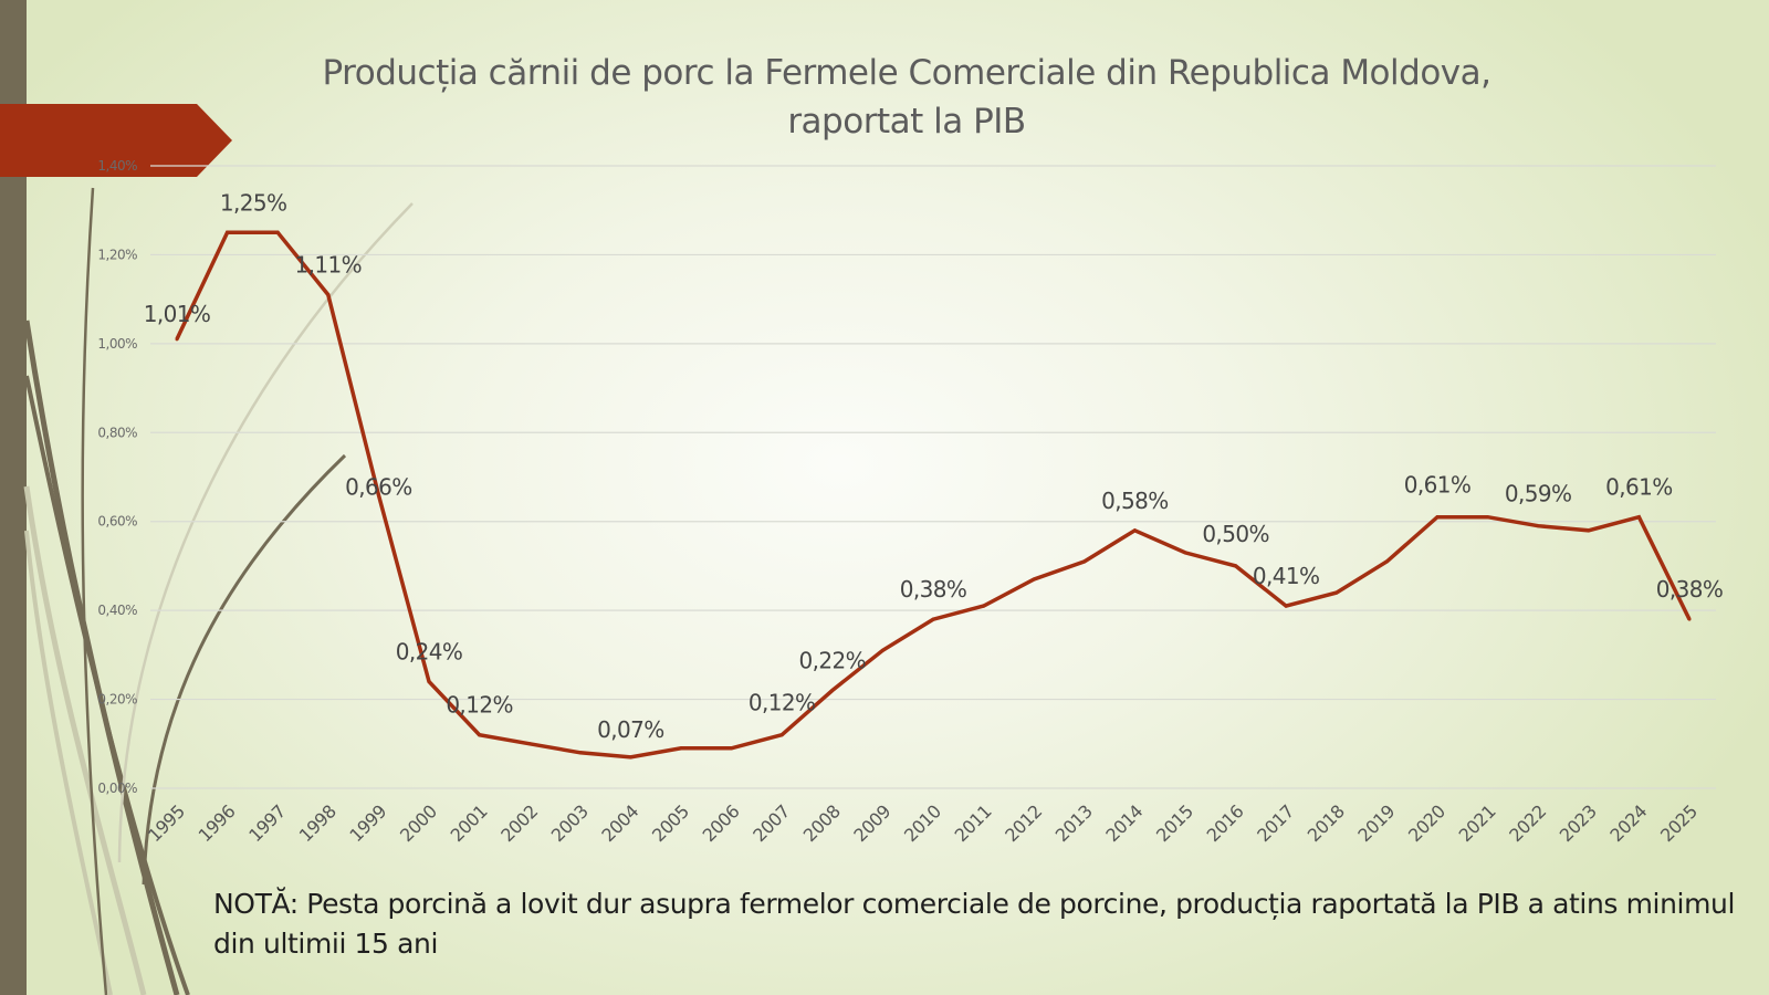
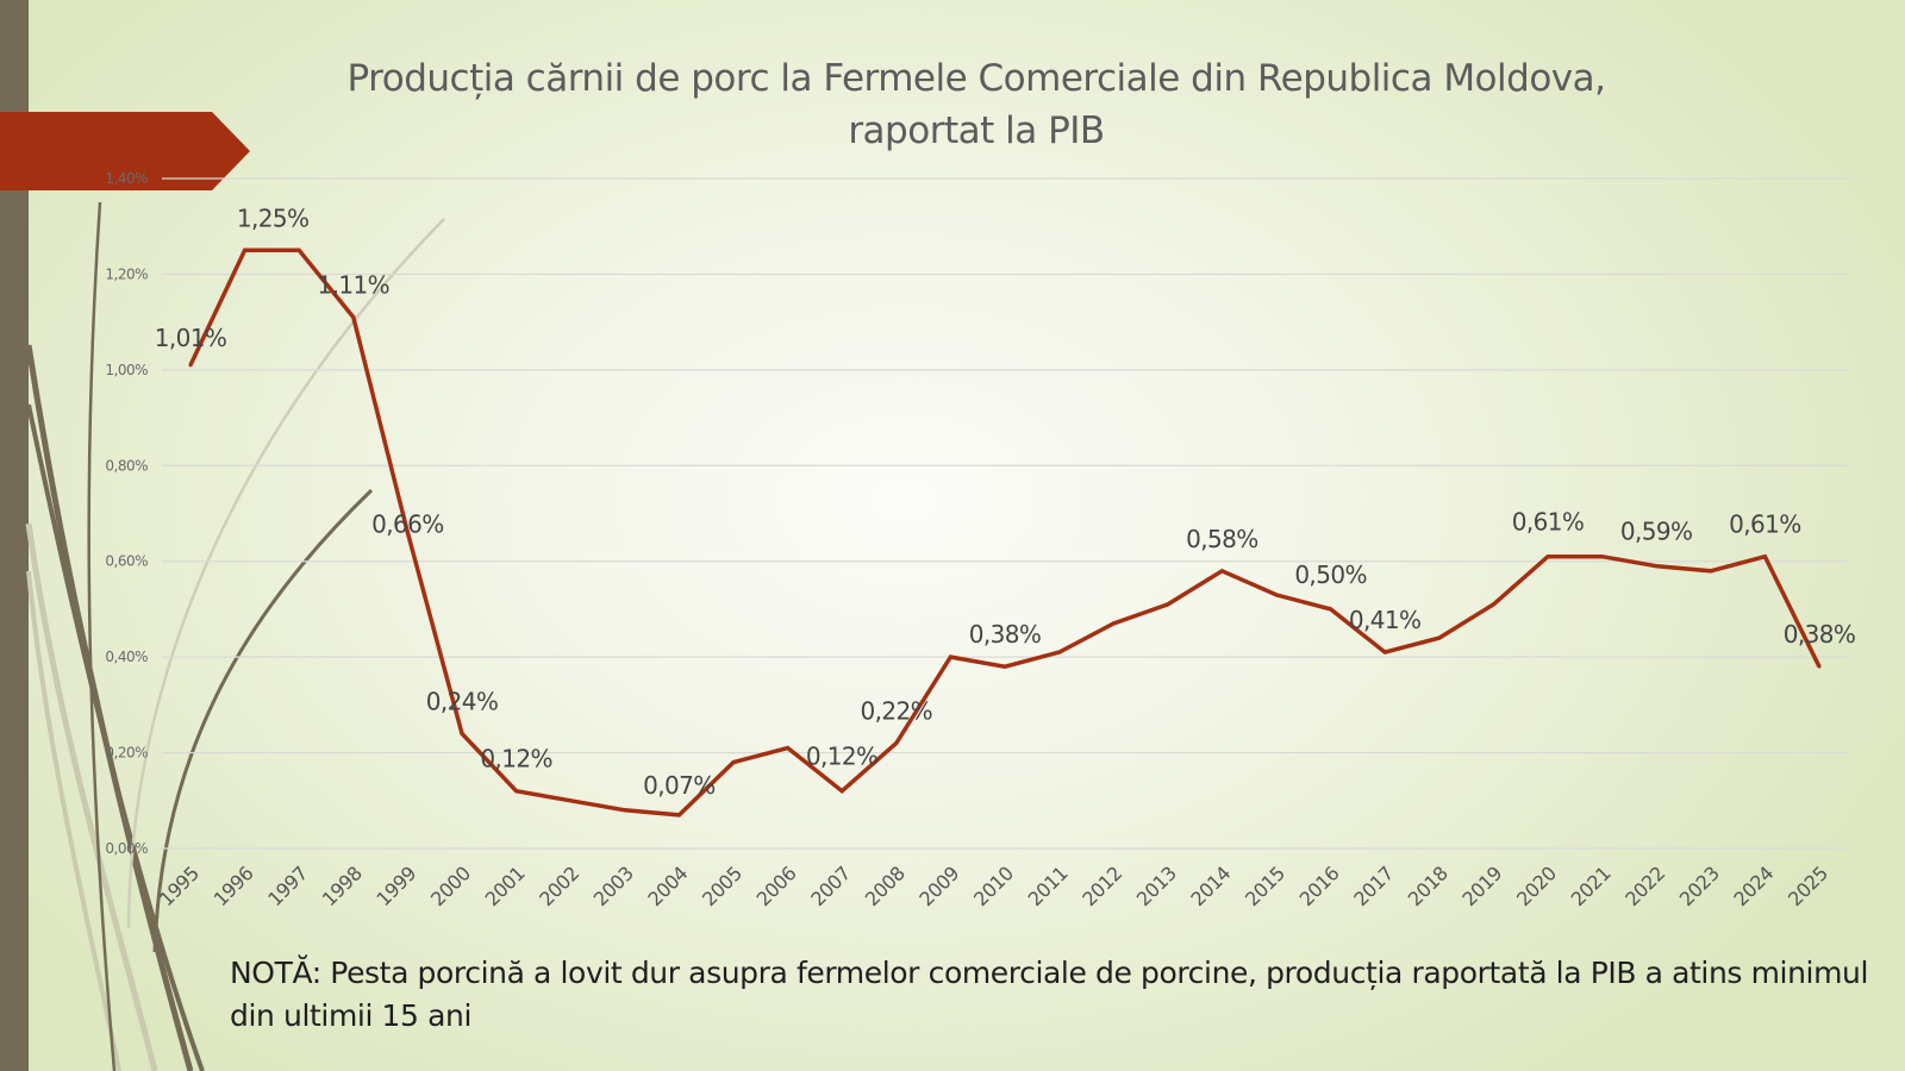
2005: 0,09% -> 0,18%
2006: 0,09% -> 0,21%
2009: 0,31% -> 0,40%
